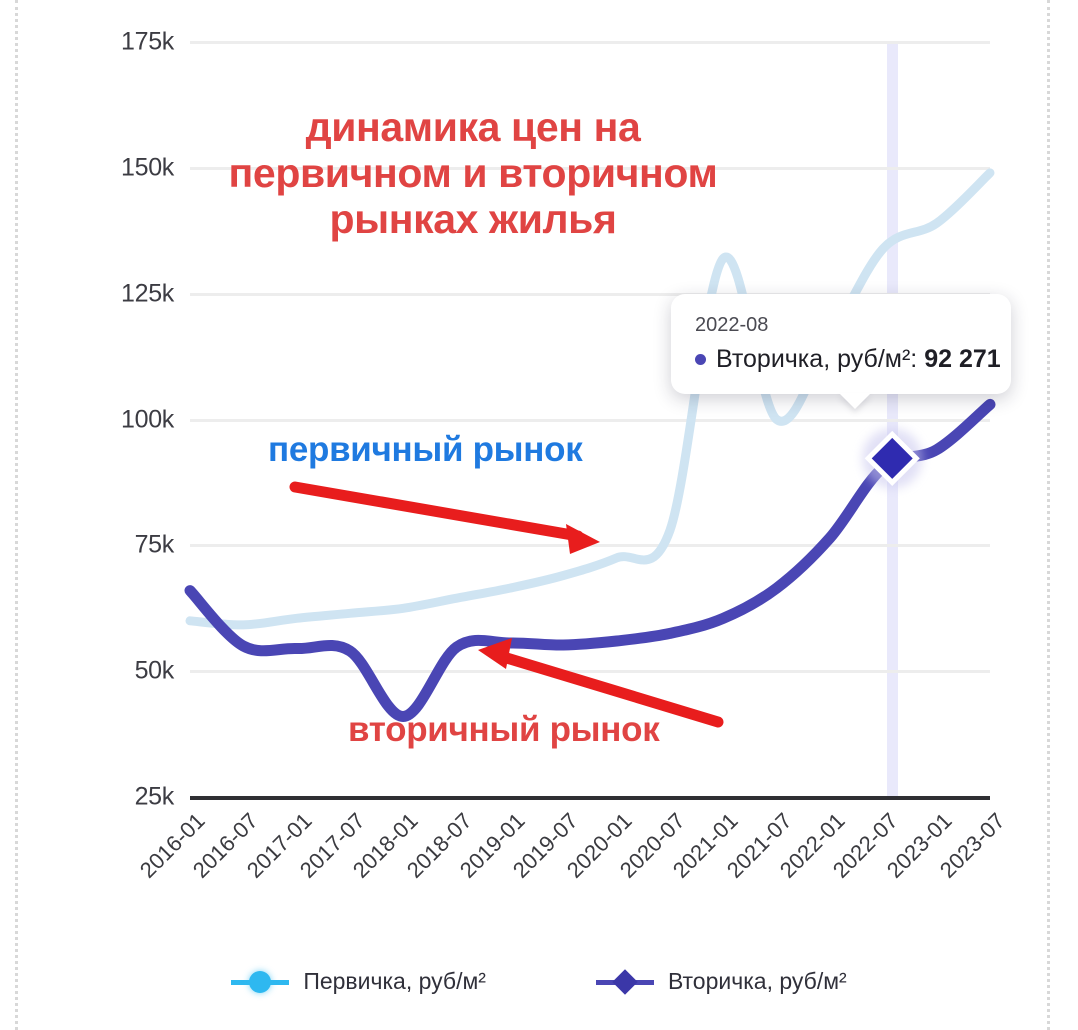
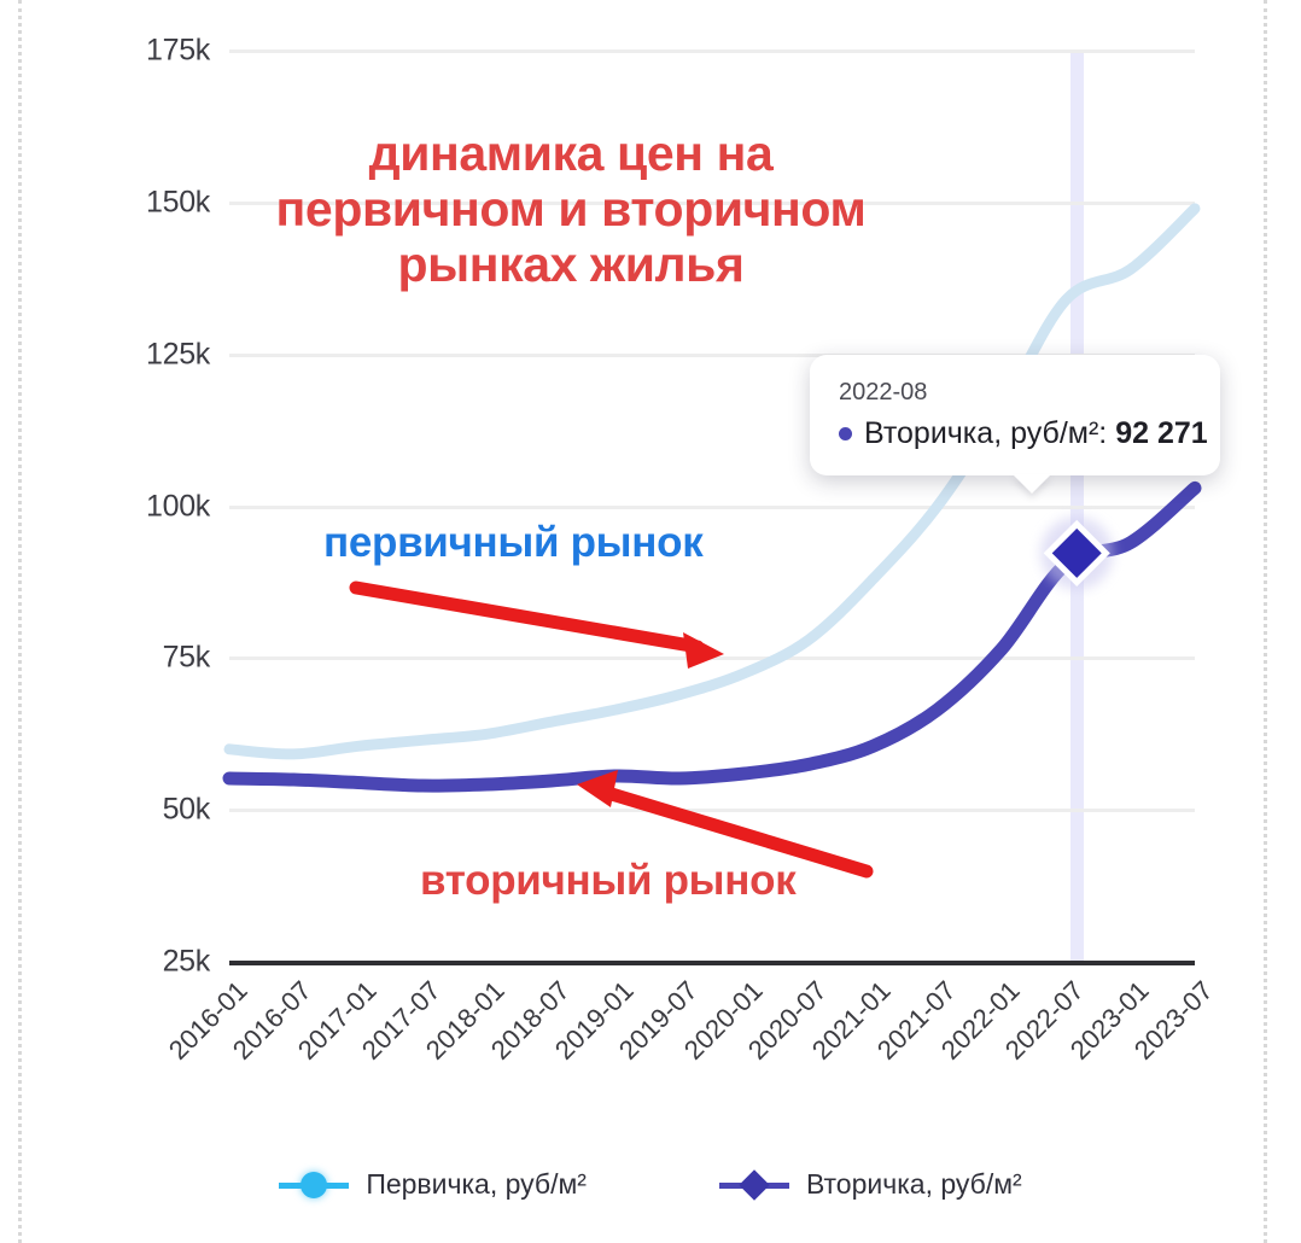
Вторичка, руб/м²/2016-01: 66k -> 55k
Вторичка, руб/м²/2018-01: 41k -> 54k
Первичка, руб/м²/2021-01: 132k -> 88k
